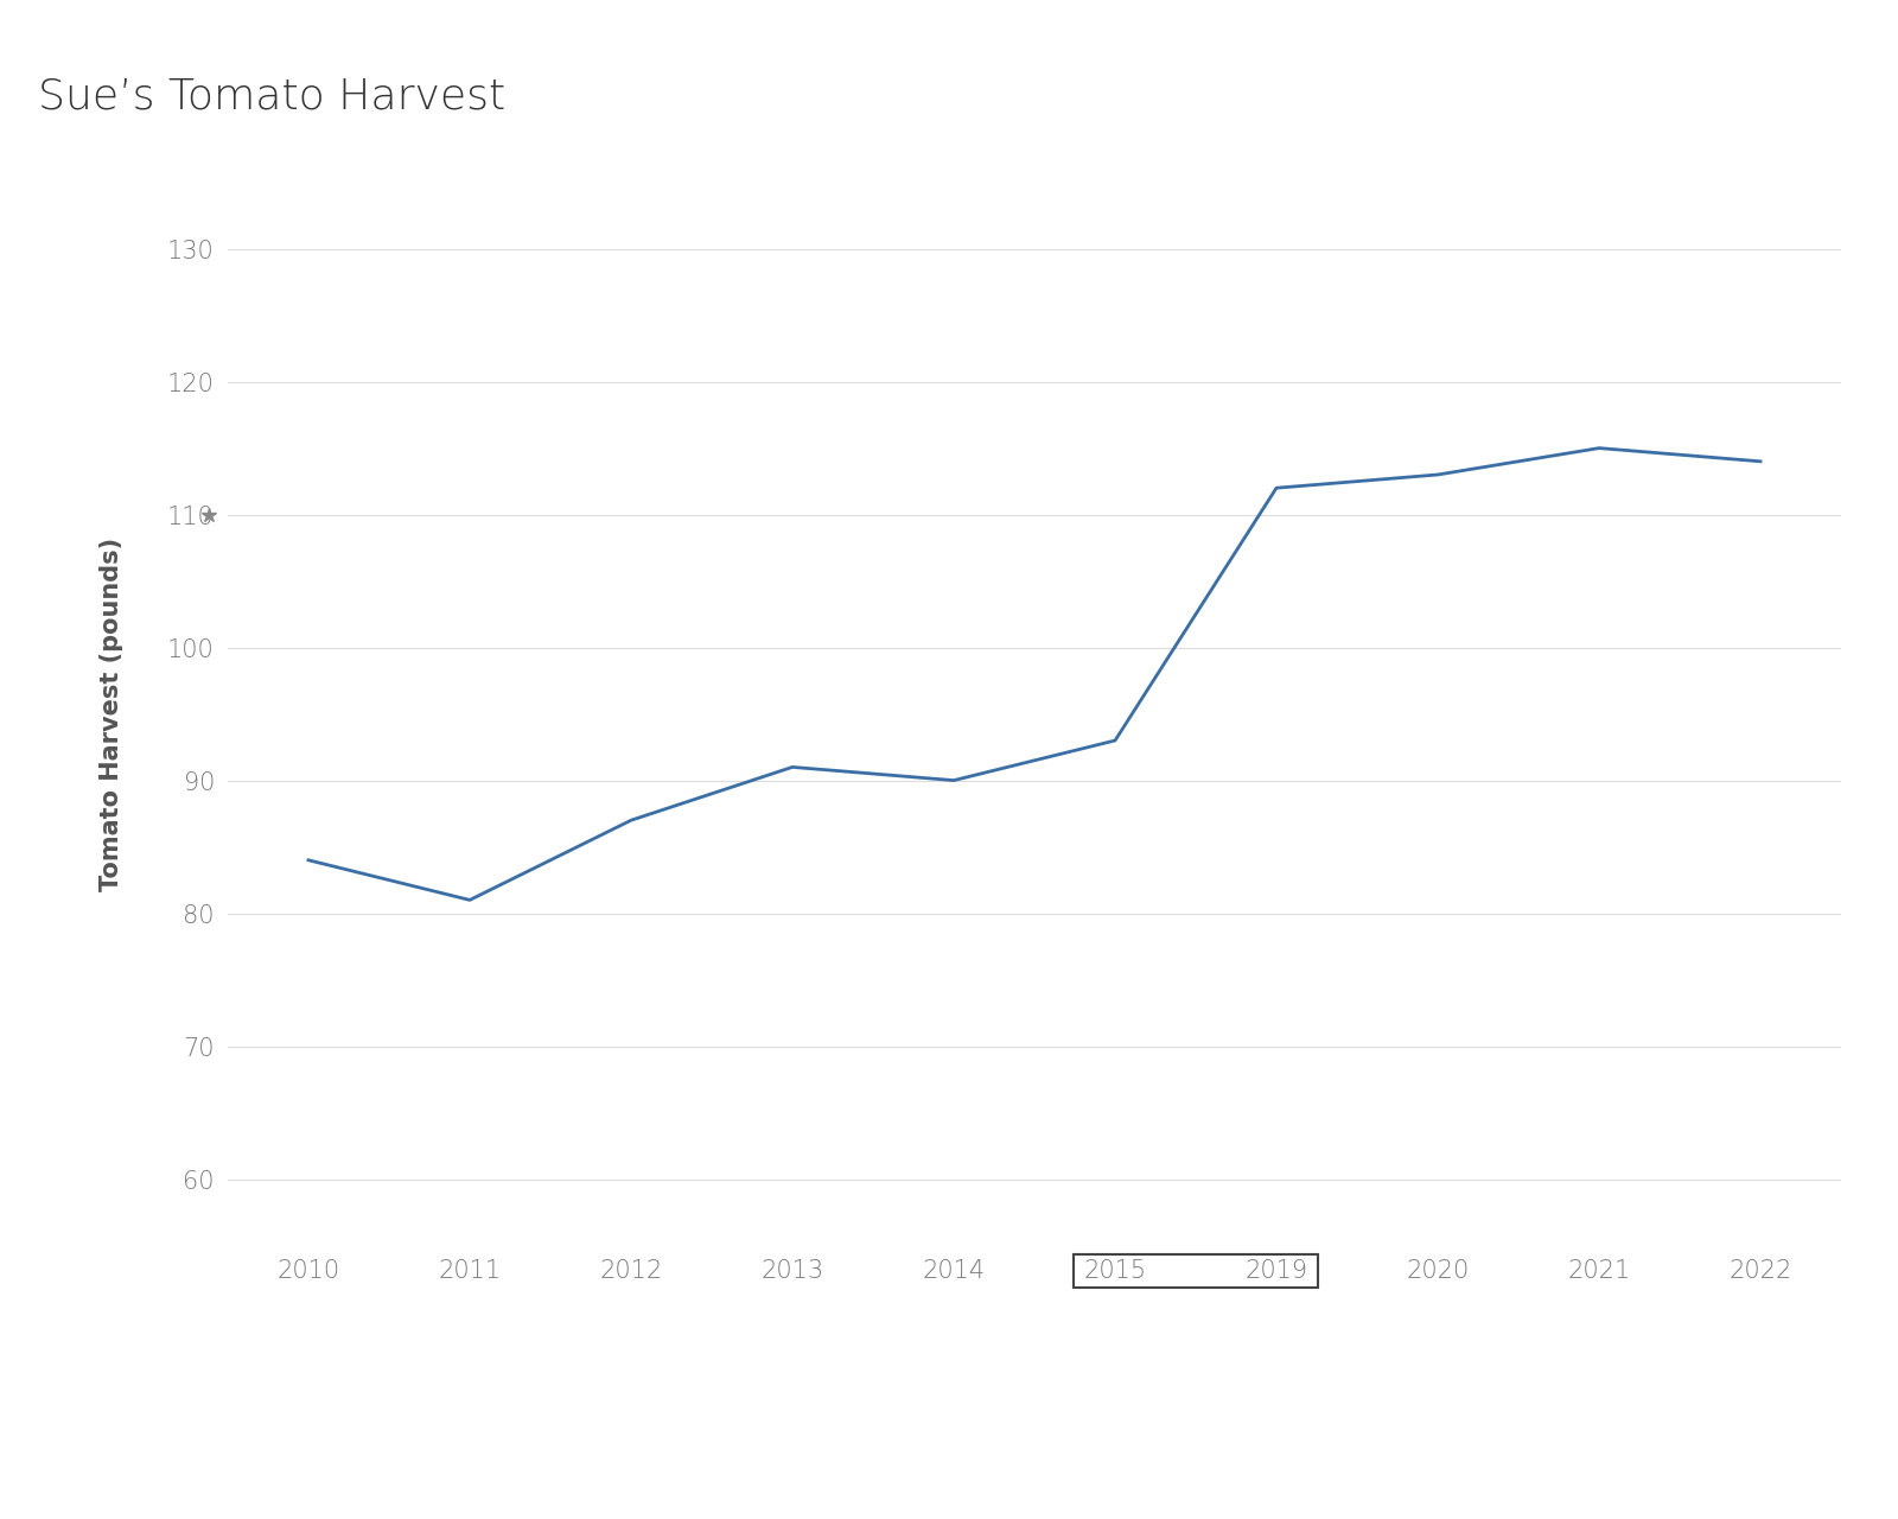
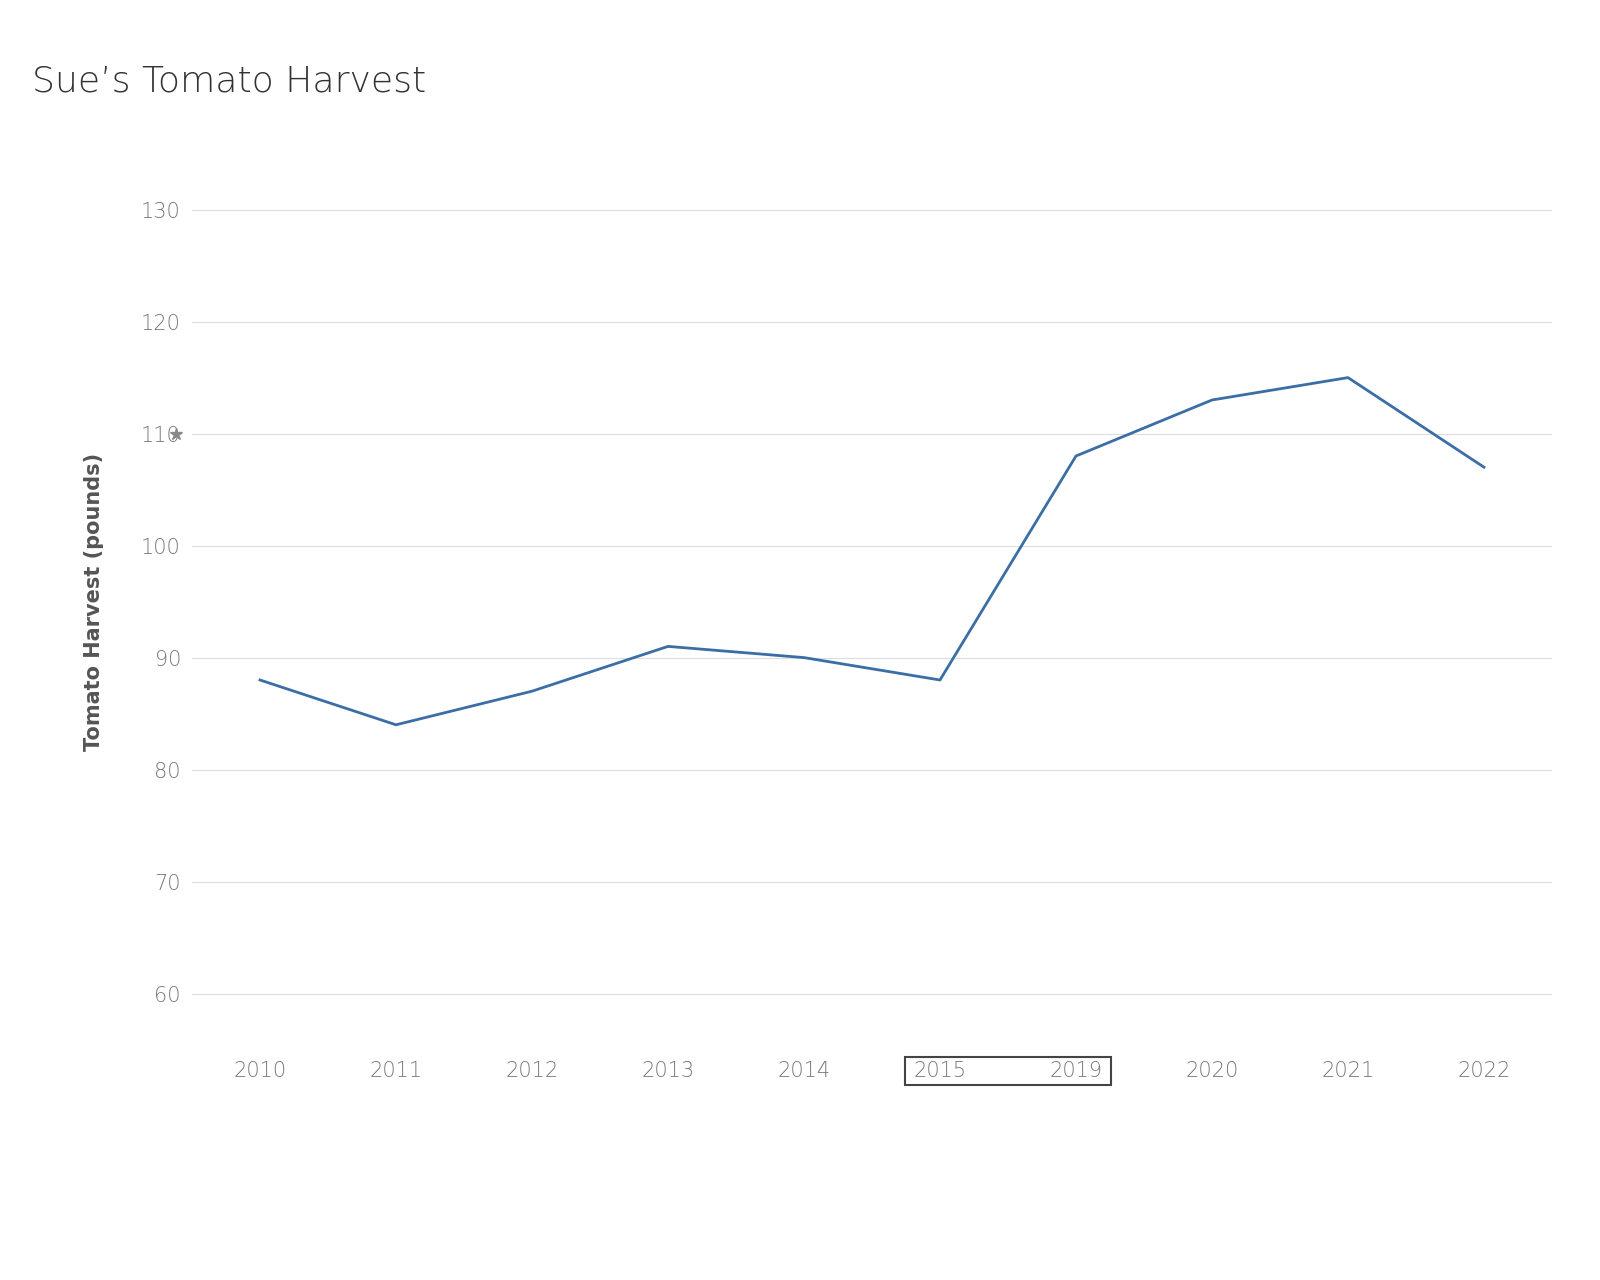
2010: 84 -> 88
2011: 81 -> 84
2015: 93 -> 88
2019: 112 -> 108
2022: 114 -> 107
